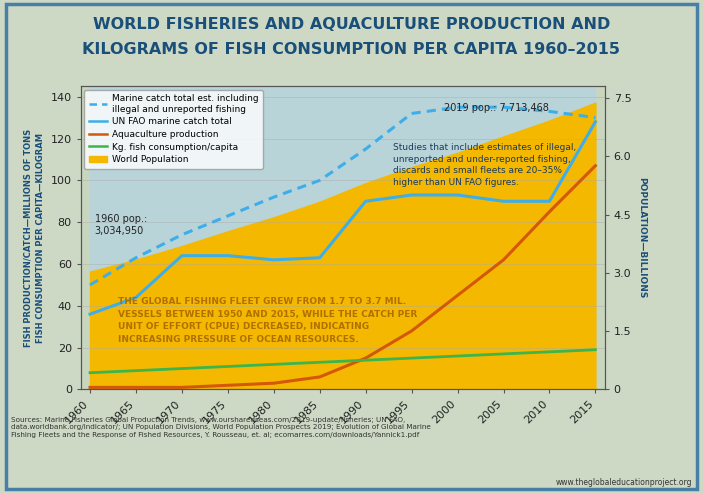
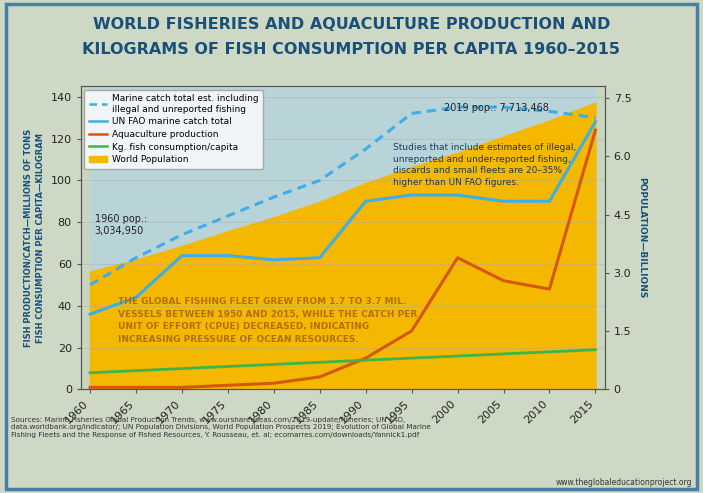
Aquaculture production/2000: 45 -> 63
Aquaculture production/2005: 62 -> 52
Aquaculture production/2010: 85 -> 48
Aquaculture production/2015: 107 -> 124
